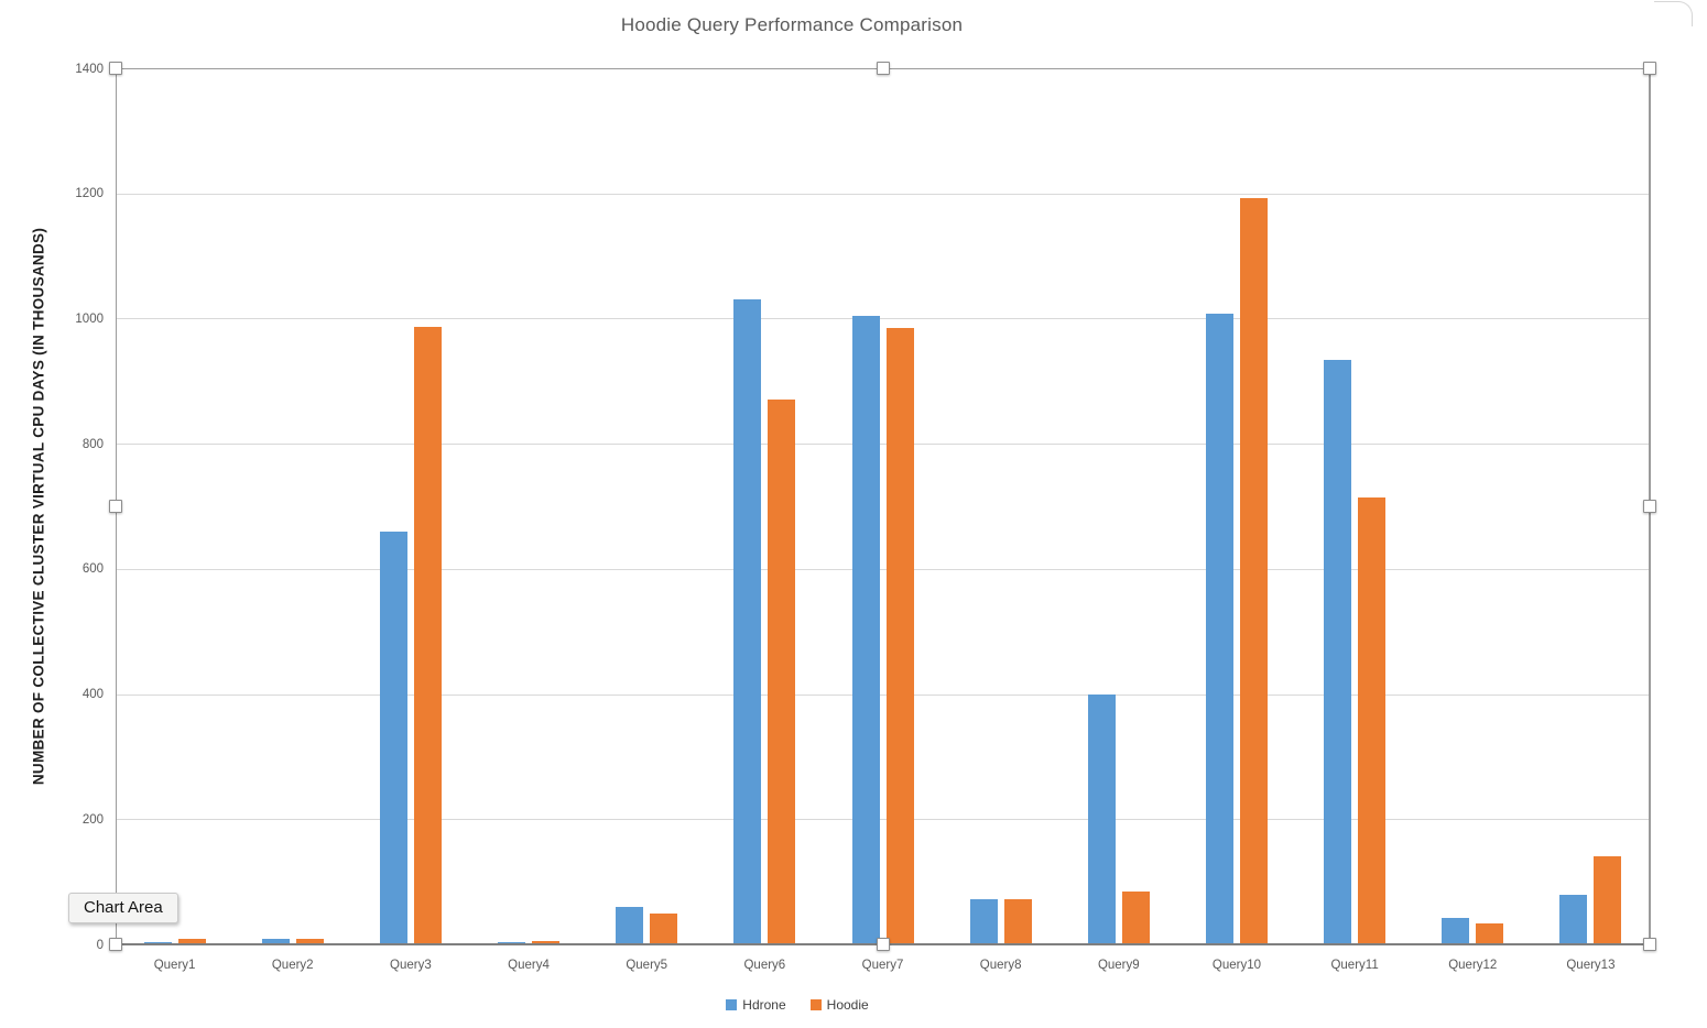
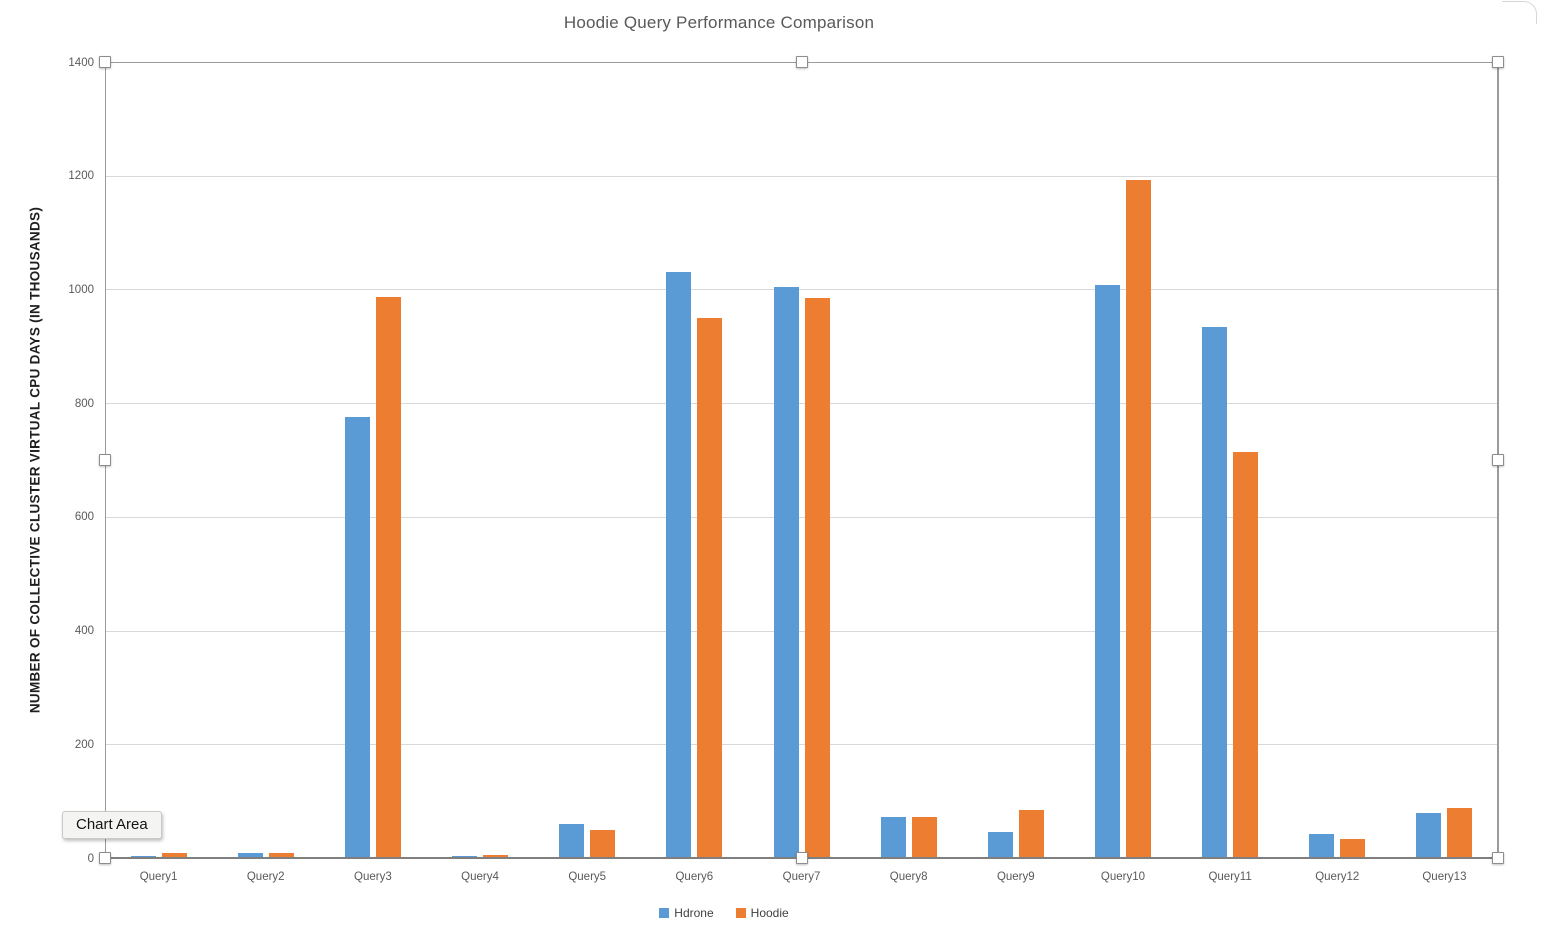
Hdrone/Query3: 660 -> 780
Hoodie/Query6: 870 -> 950
Hdrone/Query9: 400 -> 50
Hoodie/Query13: 140 -> 90
